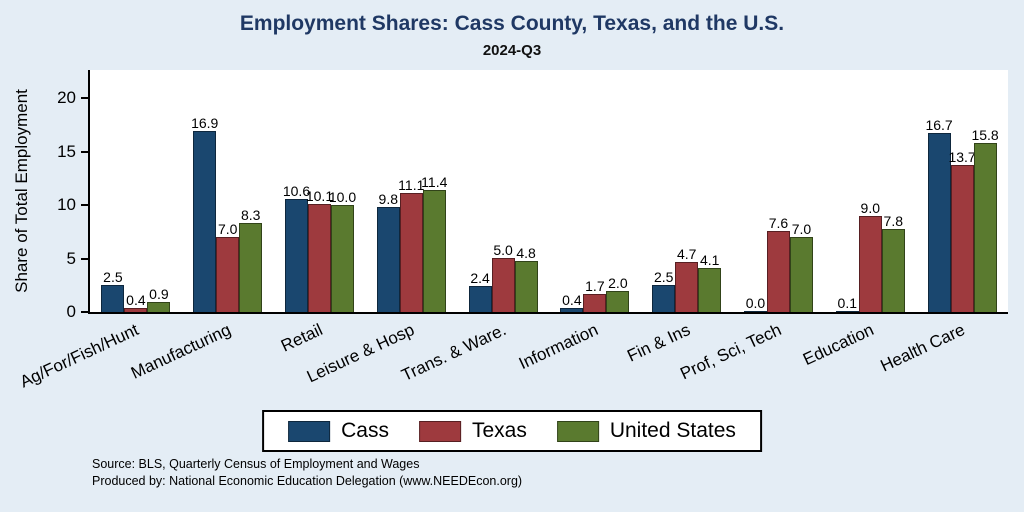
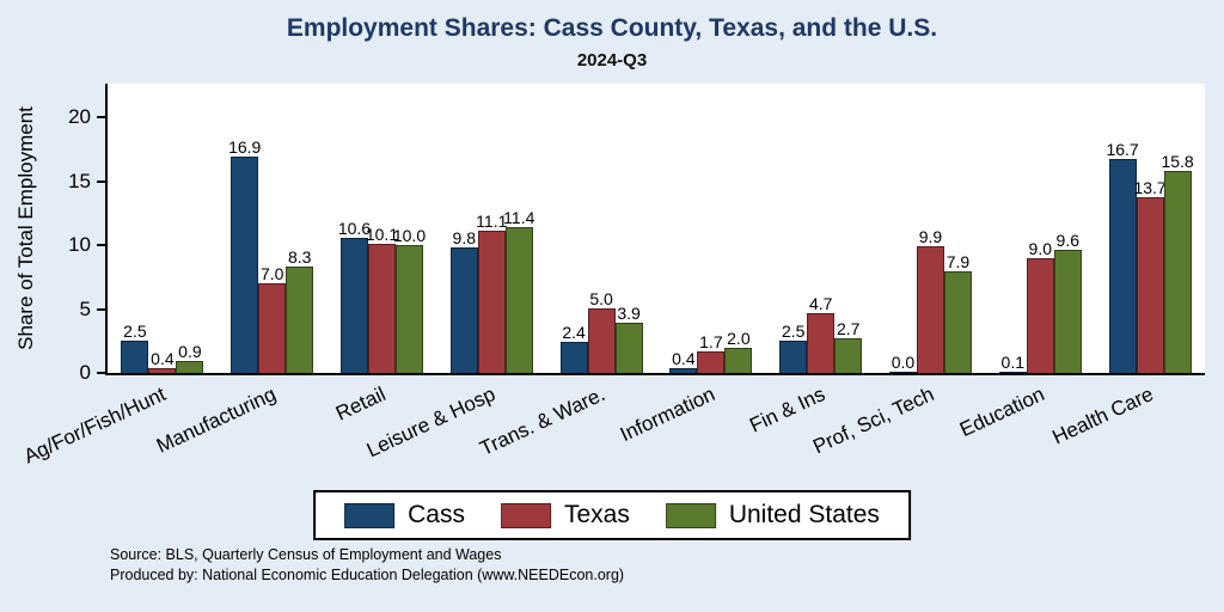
United States/Trans. & Ware.: 4.8 -> 3.9
United States/Fin & Ins: 4.1 -> 2.7
Texas/Prof, Sci, Tech: 7.6 -> 9.9
United States/Prof, Sci, Tech: 7.0 -> 7.9
United States/Education: 7.8 -> 9.6
